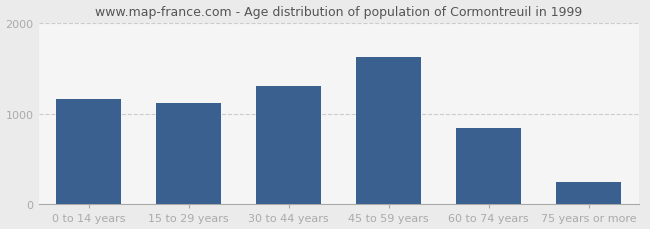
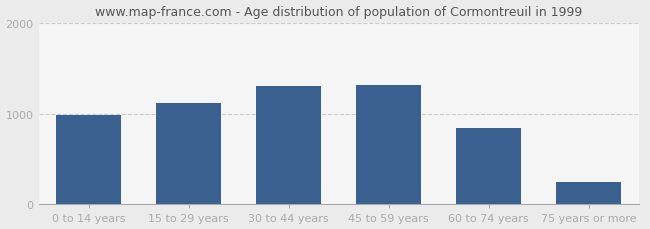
0 to 14 years: 1160 -> 980
45 to 59 years: 1620 -> 1320
